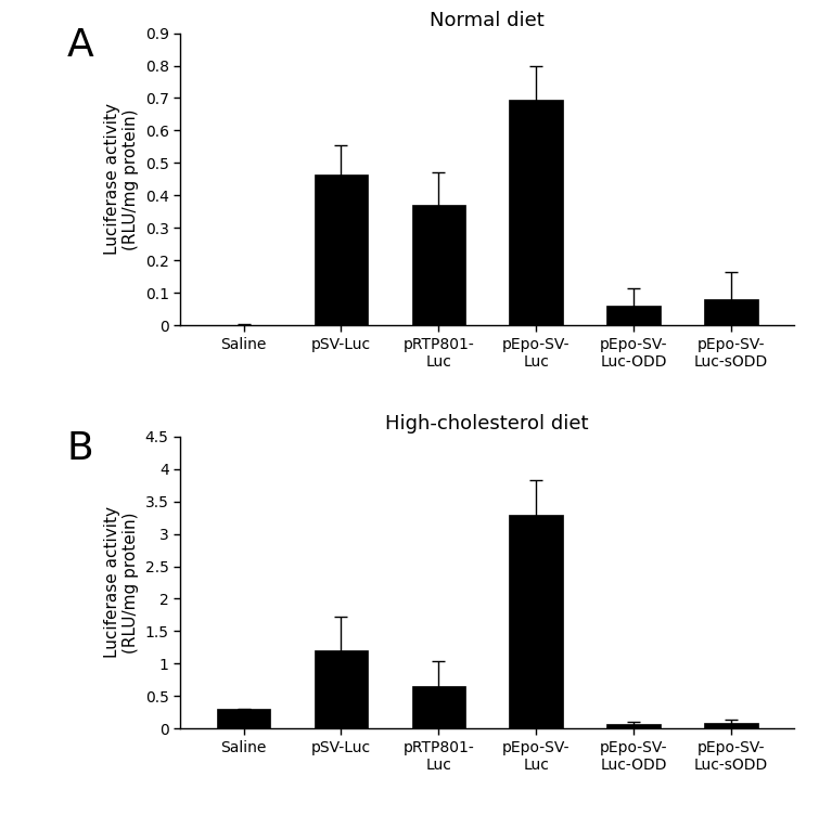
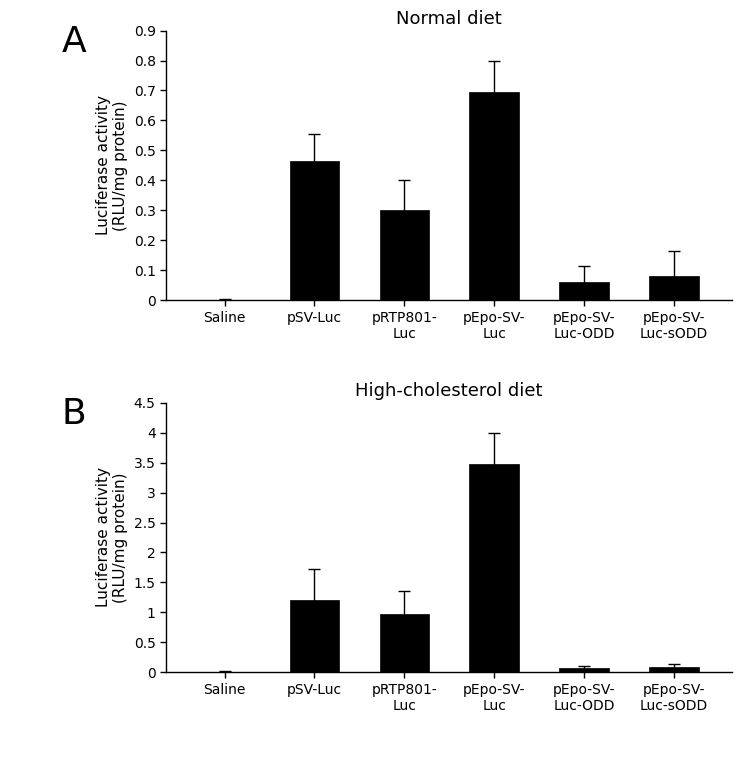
Normal diet/pRTP801- Luc: 0.370 -> 0.300
High-cholesterol diet/Saline: 0.30 -> 0.01
High-cholesterol diet/pRTP801- Luc: 0.66 -> 0.97
High-cholesterol diet/pEpo-SV- Luc: 3.30 -> 3.47
